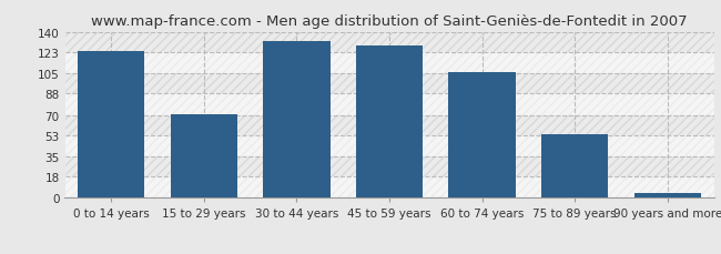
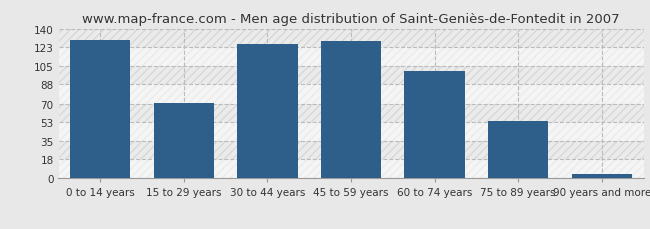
0 to 14 years: 124 -> 130
30 to 44 years: 132 -> 126
60 to 74 years: 106 -> 101
